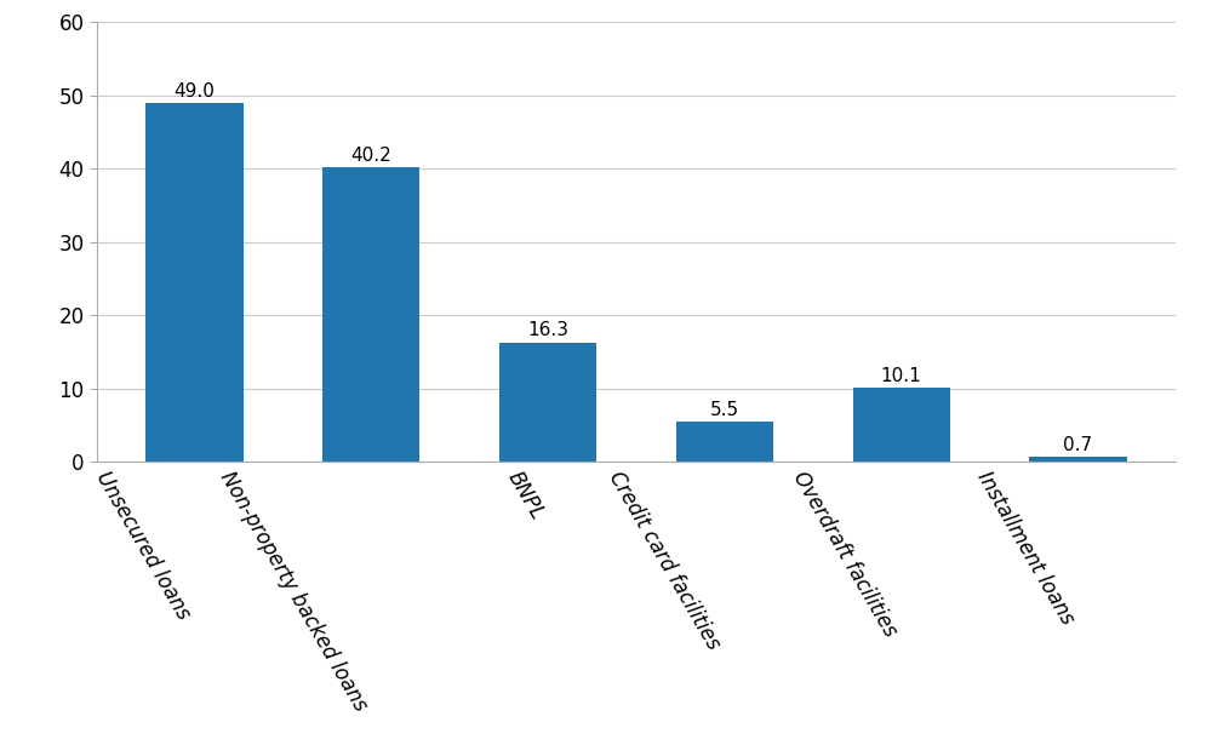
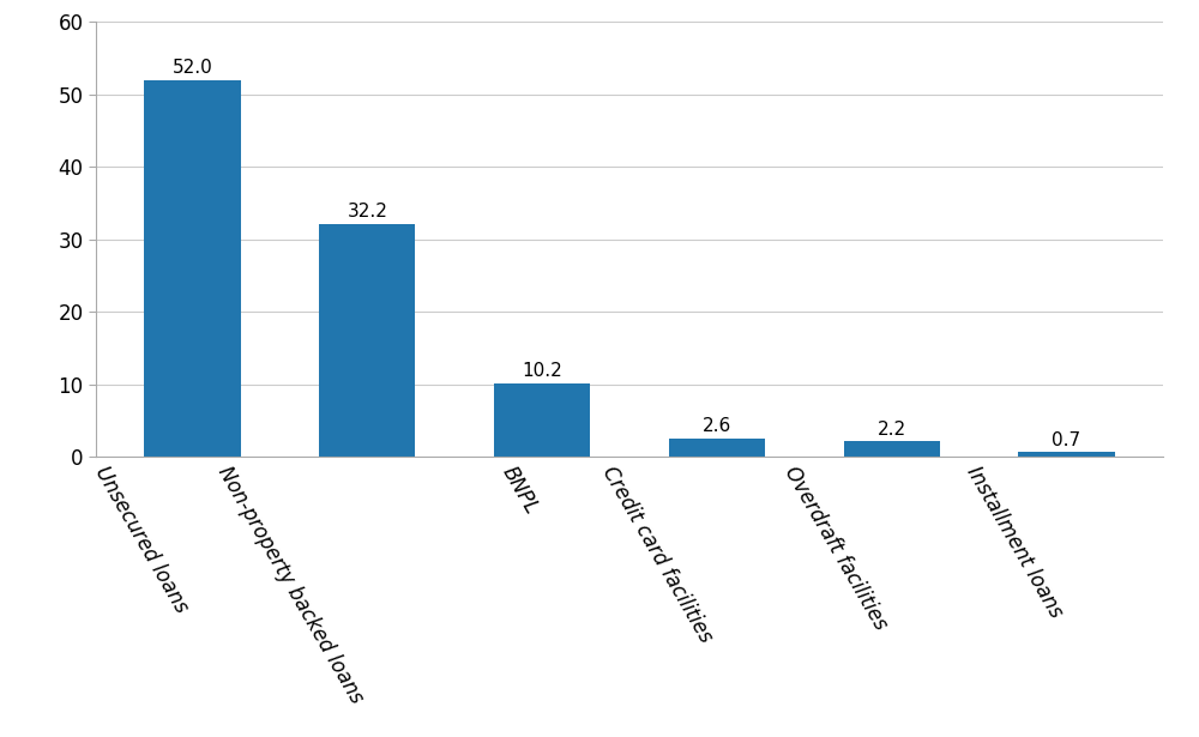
Unsecured loans: 49.0 -> 52.0
Non-property backed loans: 40.2 -> 32.2
BNPL: 16.3 -> 10.2
Credit card facilities: 5.5 -> 2.6
Overdraft facilities: 10.1 -> 2.2
